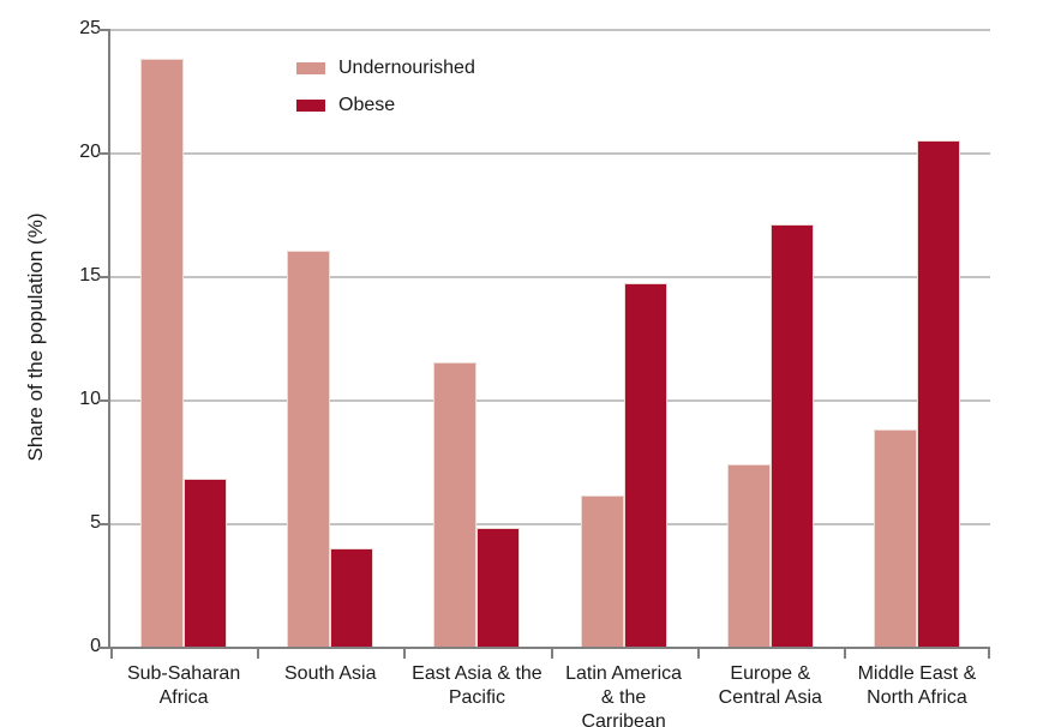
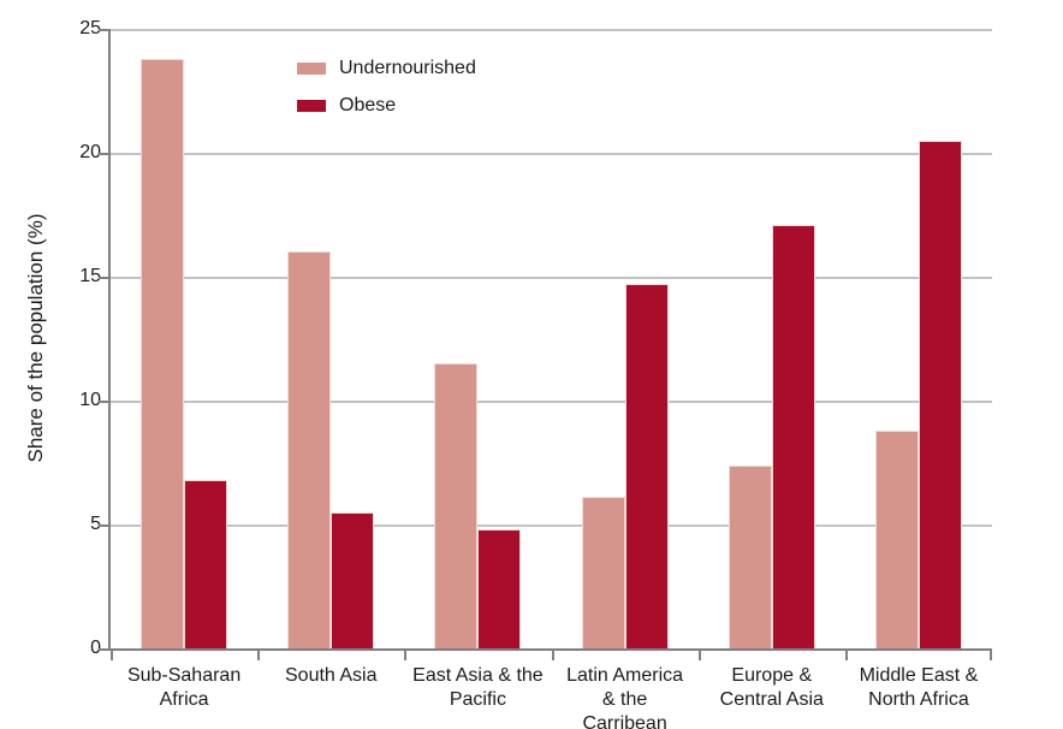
Obese/South Asia: 4.0 -> 5.5
